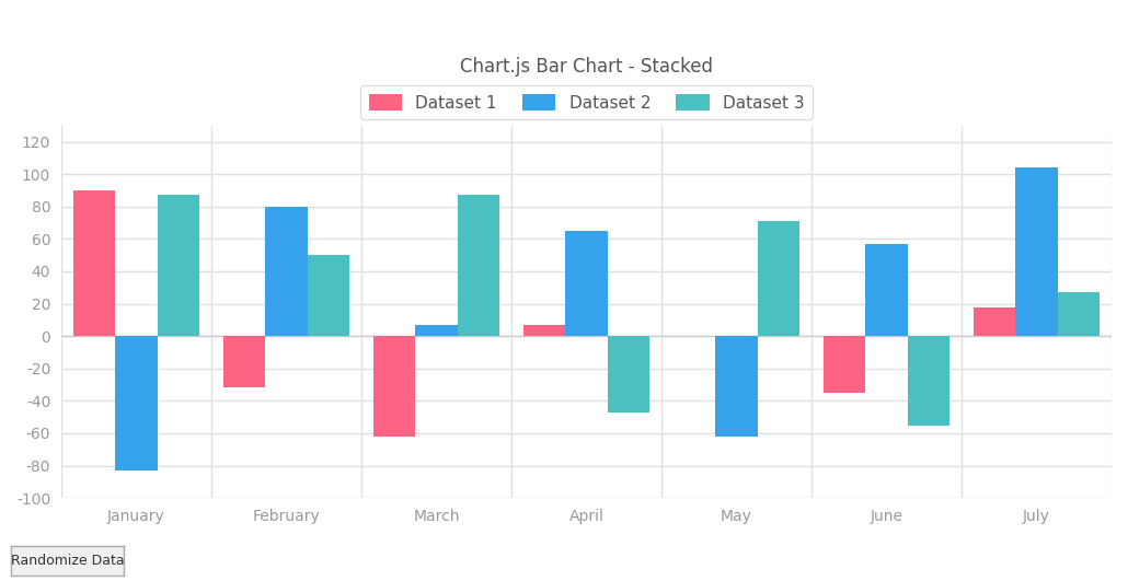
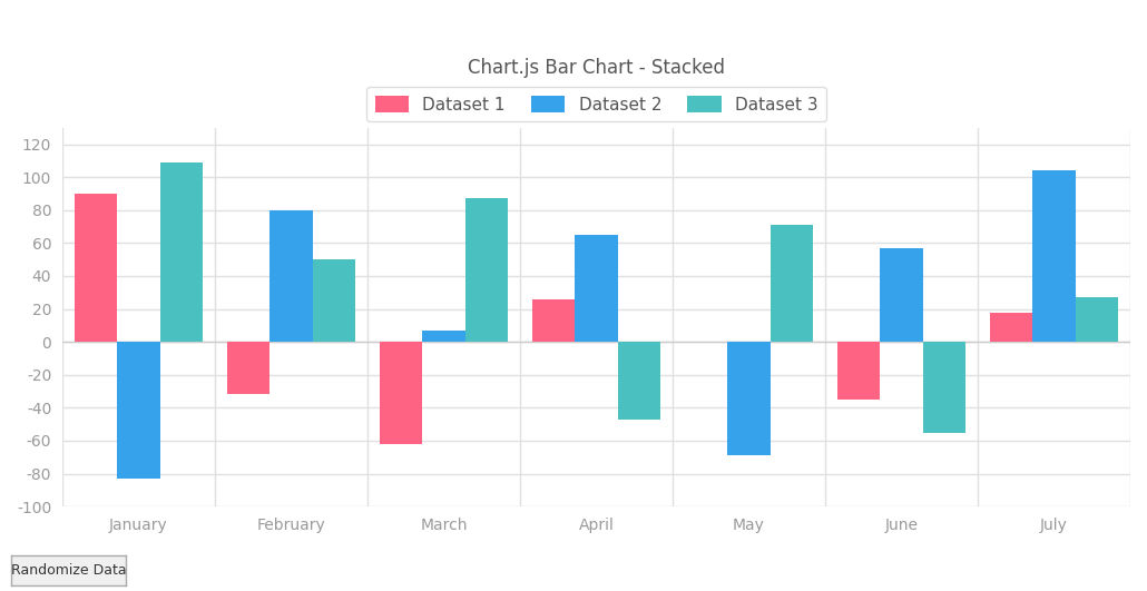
Dataset 3/January: 87 -> 109
Dataset 1/April: 7 -> 26
Dataset 2/May: -62 -> -69
